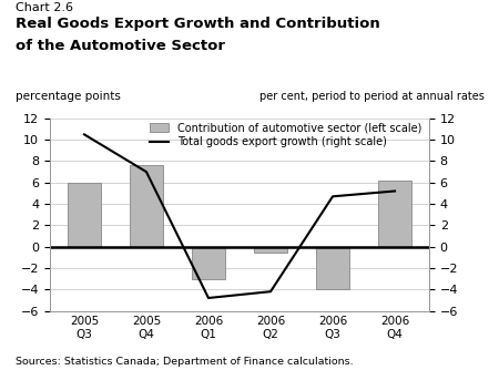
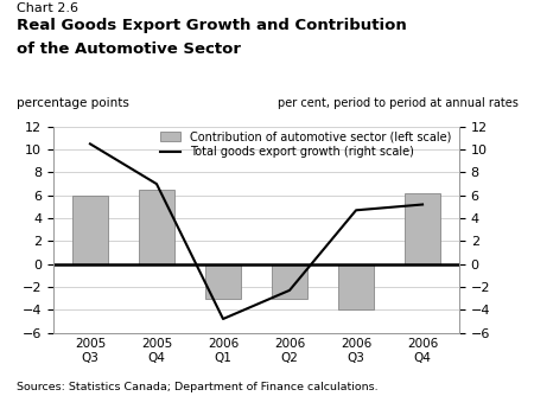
Contribution of automotive sector (left scale)/2005 Q4: 7.6 -> 6.5
Contribution of automotive sector (left scale)/2006 Q2: -0.6 -> -3.0
Total goods export growth (right scale)/2006 Q2: -4.2 -> -2.3
